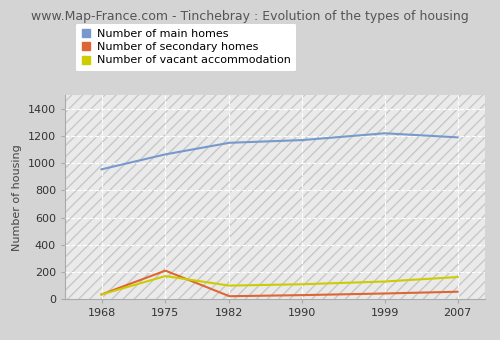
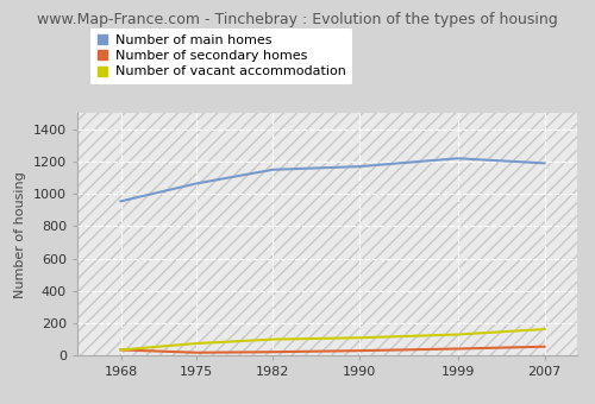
Number of secondary homes/1975: 210 -> 20
Number of vacant accommodation/1975: 170 -> 80
